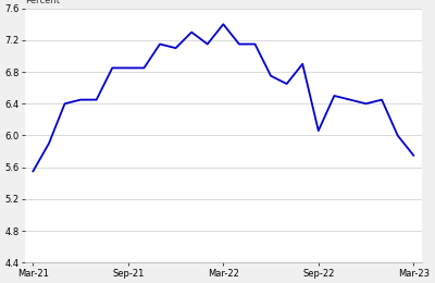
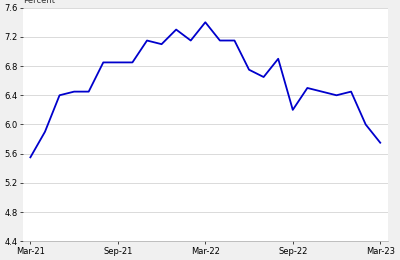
Sep-22: 6.06 -> 6.20
